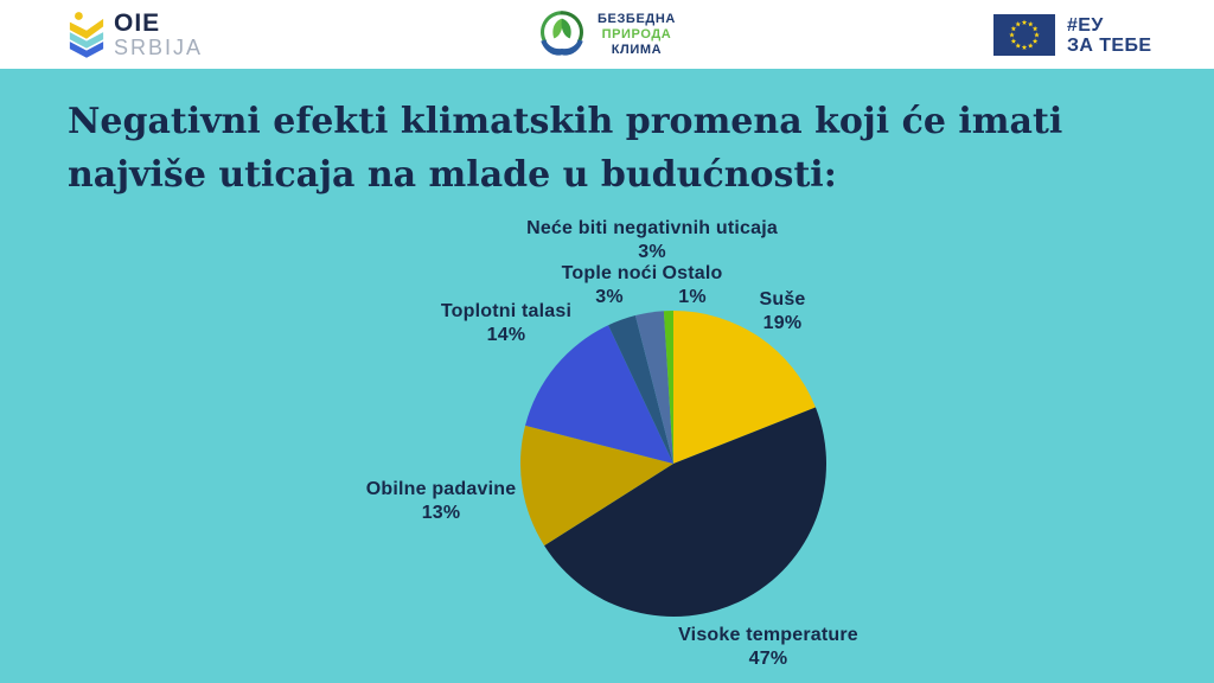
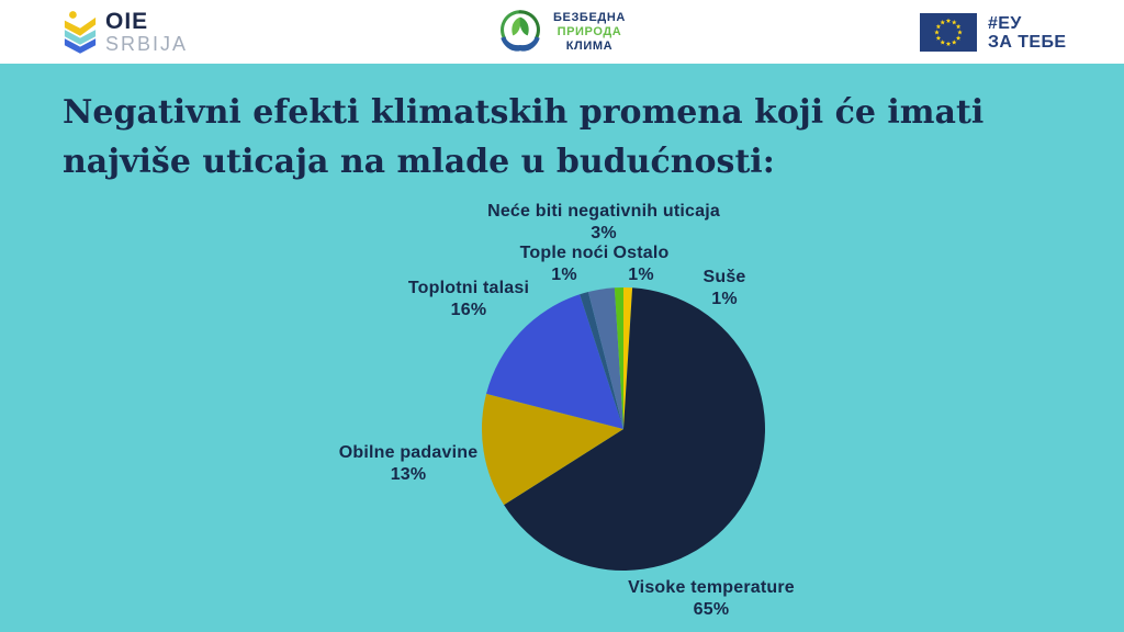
Suše: 19% -> 1%
Visoke temperature: 47% -> 65%
Toplotni talasi: 14% -> 16%
Tople noći: 3% -> 1%
